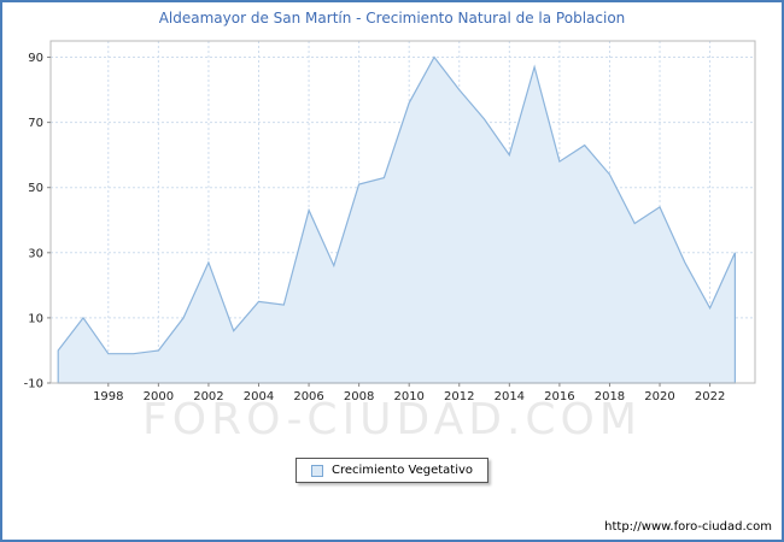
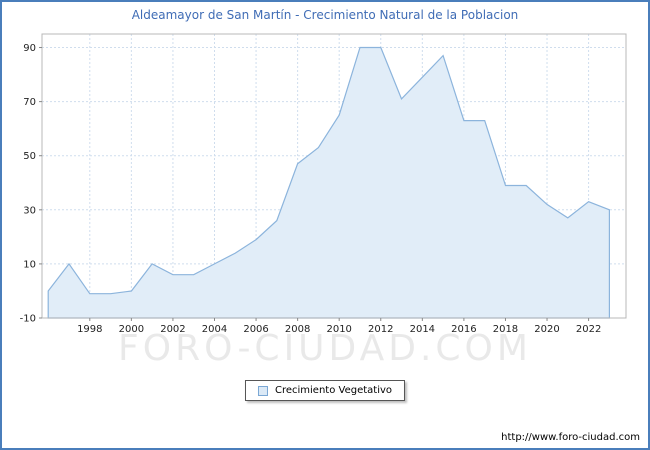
2002: 27 -> 6
2004: 15 -> 10
2006: 43 -> 19
2008: 51 -> 47
2010: 76 -> 65
2012: 80 -> 90
2014: 60 -> 79
2016: 58 -> 63
2018: 54 -> 39
2020: 44 -> 32
2022: 13 -> 33
